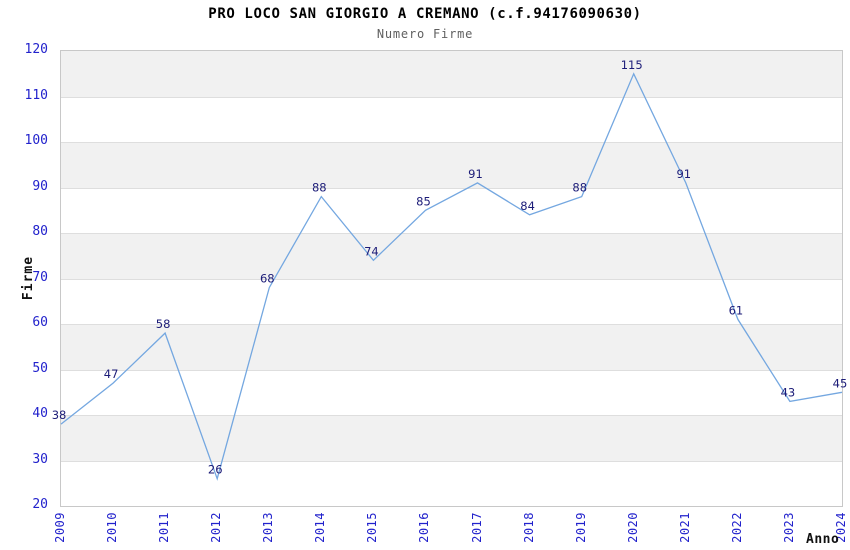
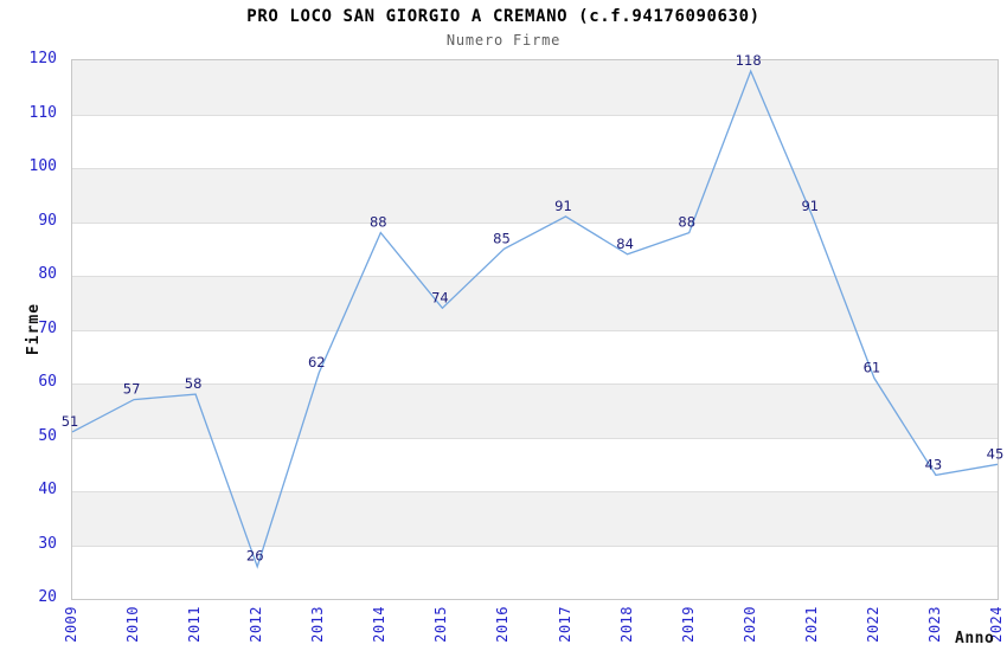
2009: 38 -> 51
2010: 47 -> 57
2013: 68 -> 62
2020: 115 -> 118
